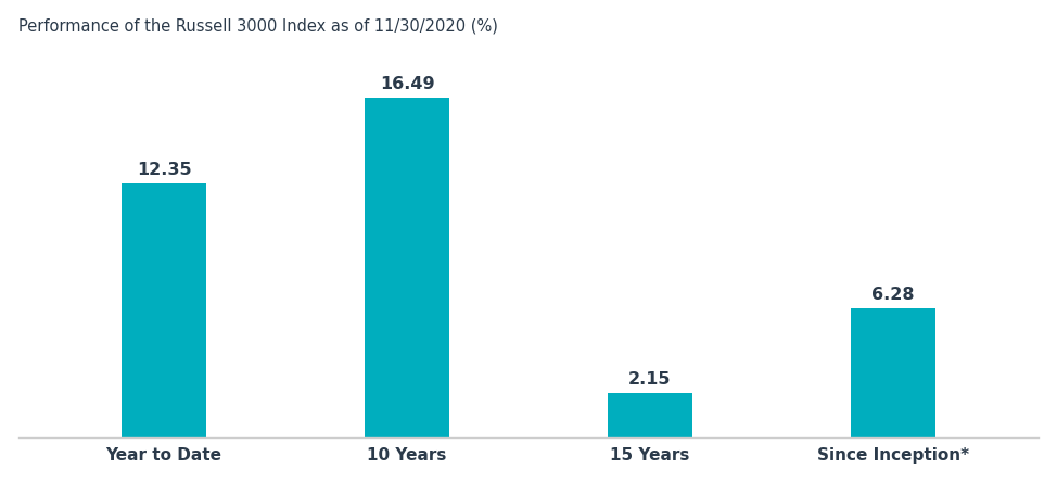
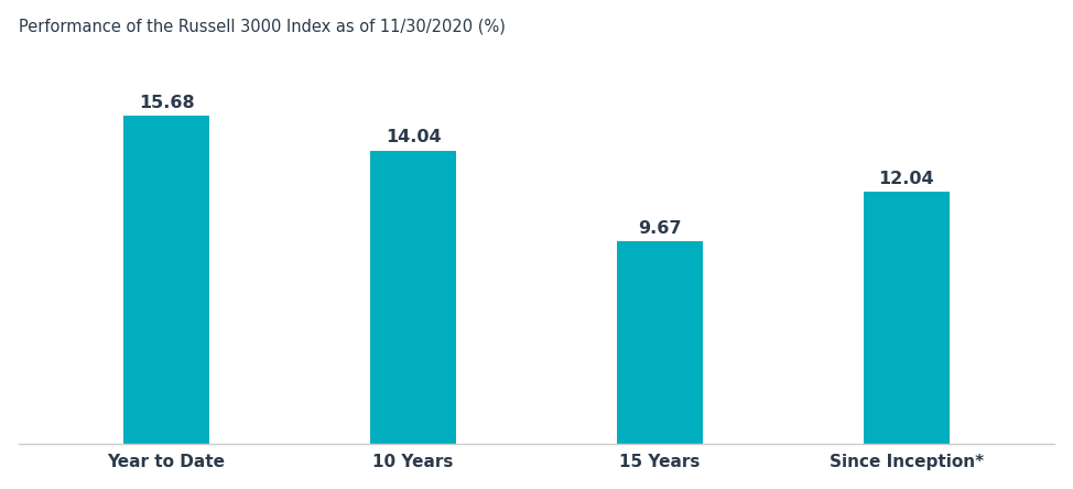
Year to Date: 12.35 -> 15.68
10 Years: 16.49 -> 14.04
15 Years: 2.15 -> 9.67
Since Inception*: 6.28 -> 12.04
